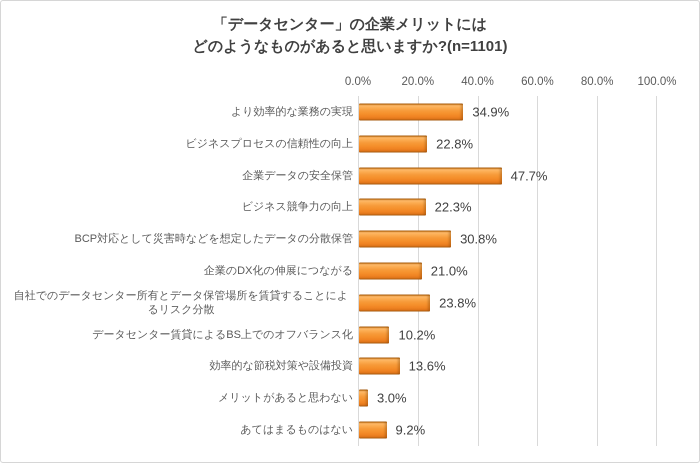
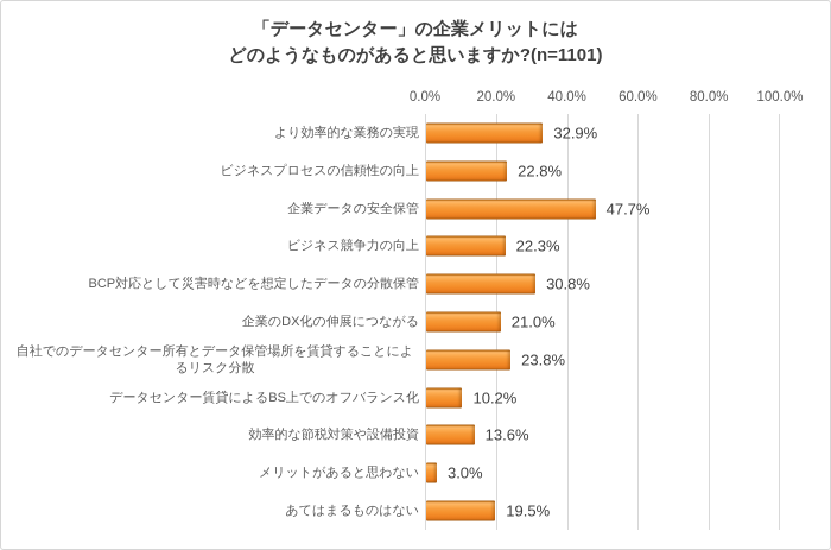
より効率的な業務の実現: 34.9% -> 32.9%
あてはまるものはない: 9.2% -> 19.5%
